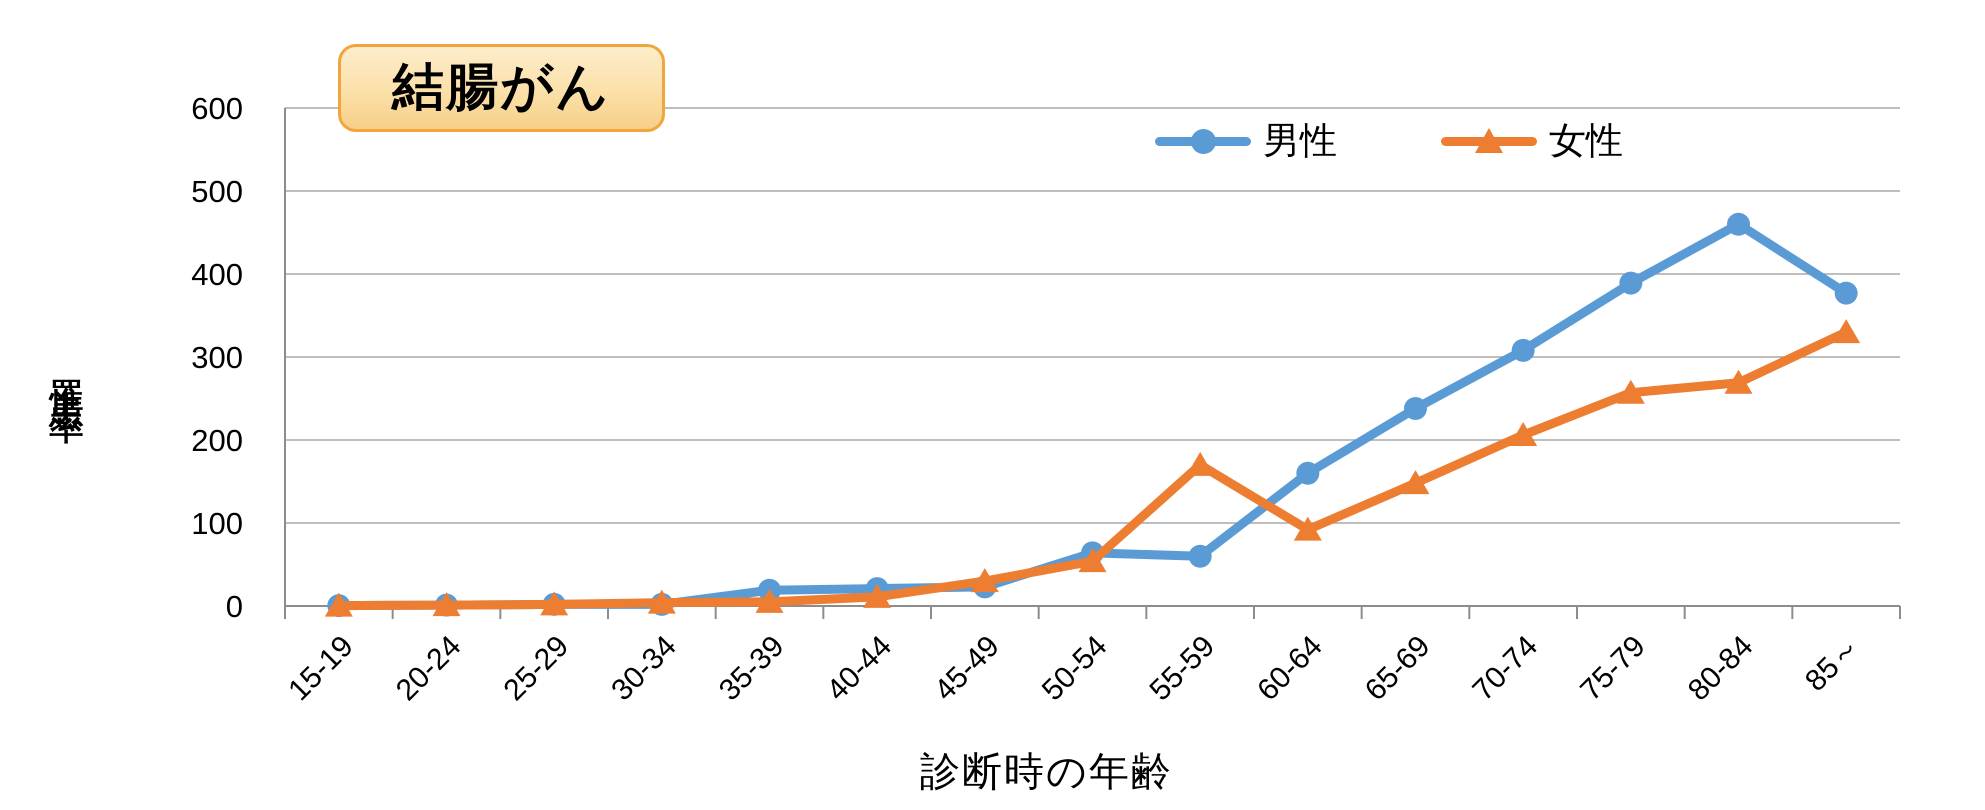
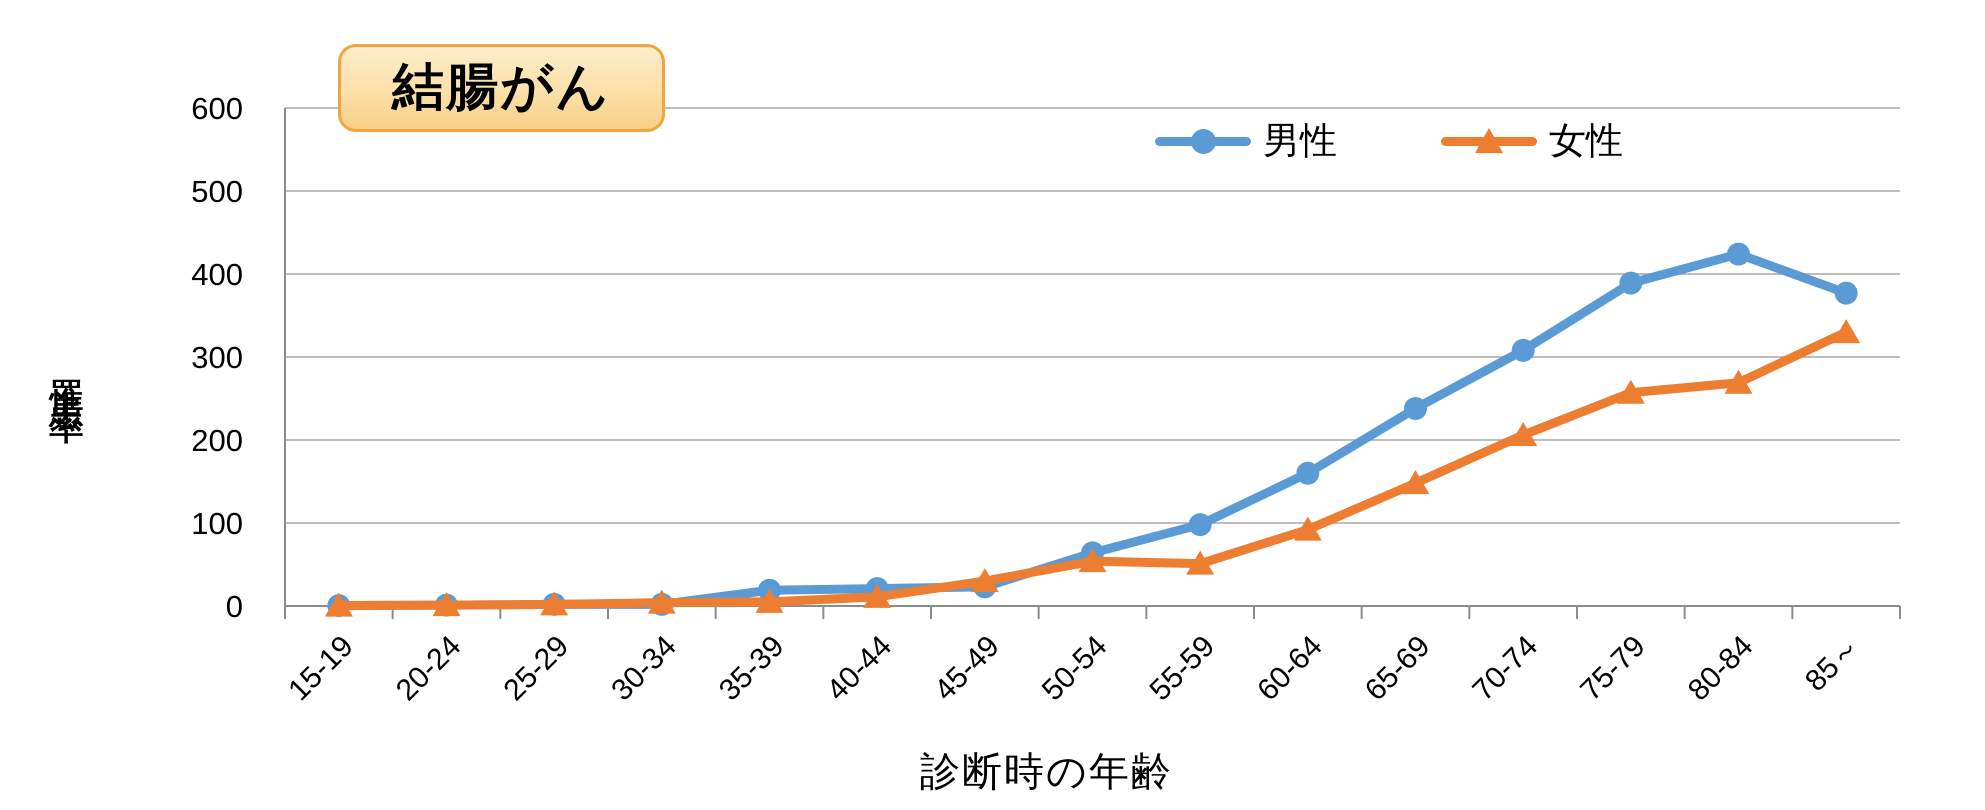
男性/55-59: 60 -> 100
女性/55-59: 170 -> 50
男性/80-84: 460 -> 420
